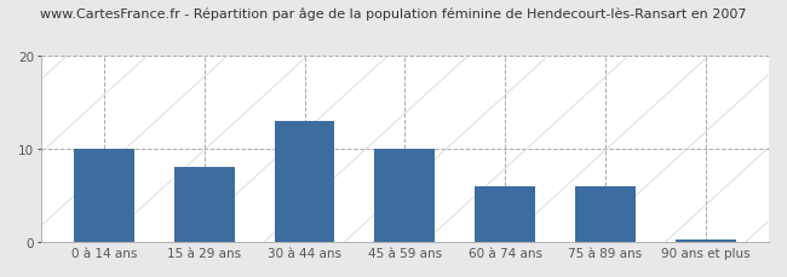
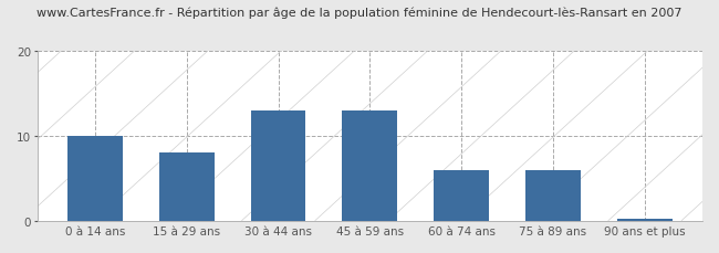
45 à 59 ans: 10.0 -> 13.0
